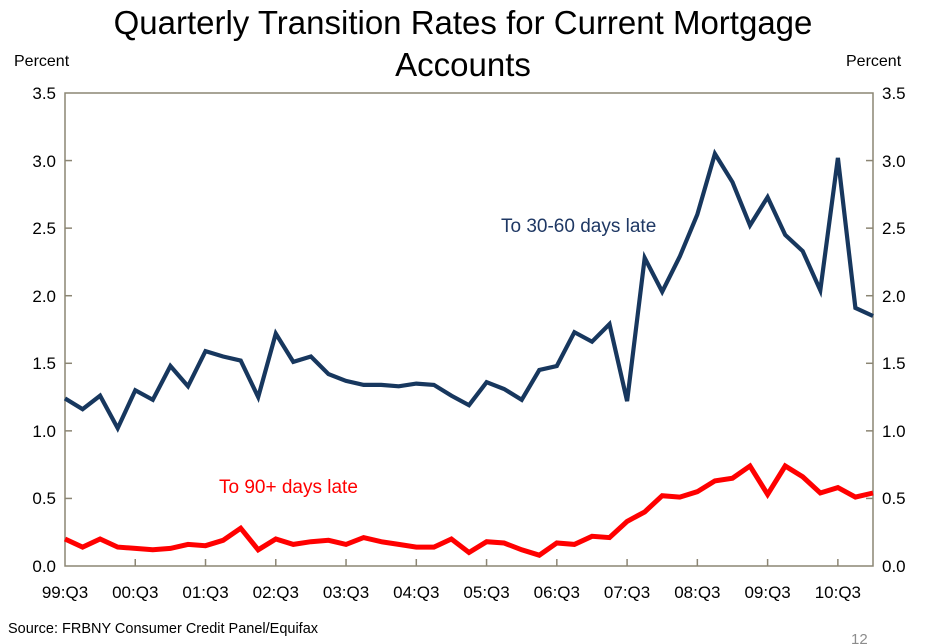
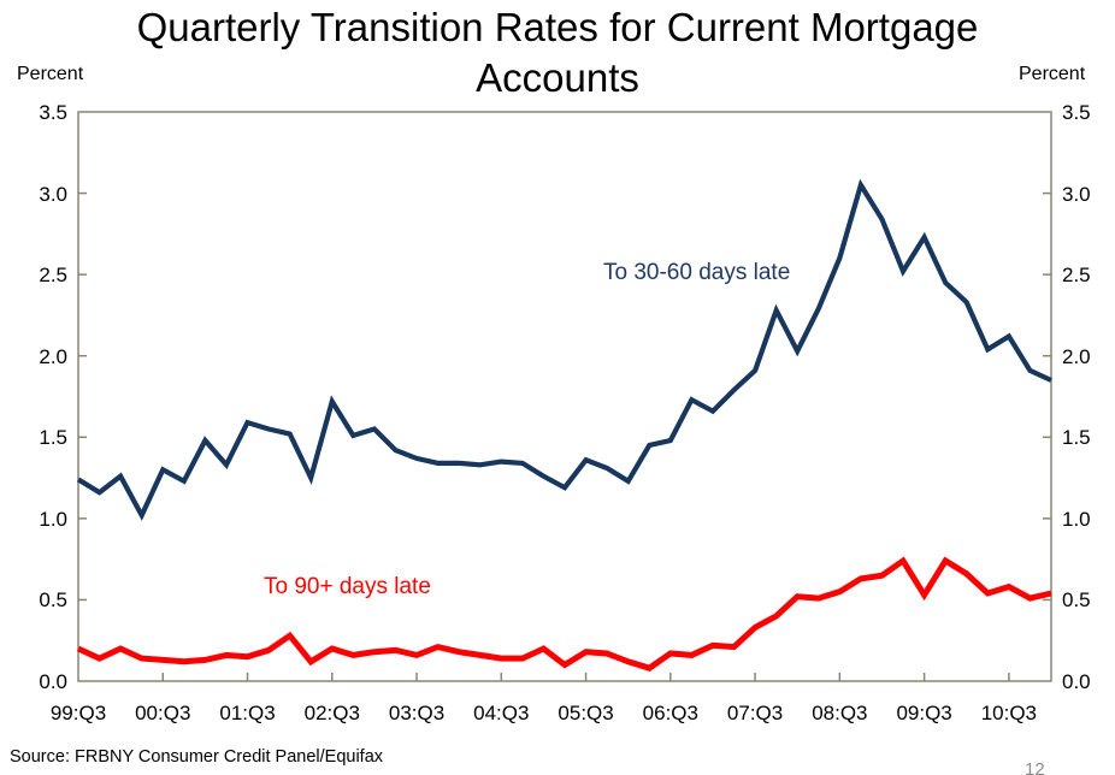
To 30-60 days late/07:Q3: 1.22 -> 1.91
To 30-60 days late/10:Q3: 3.02 -> 2.12
